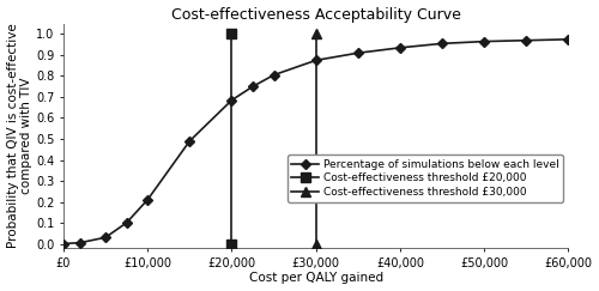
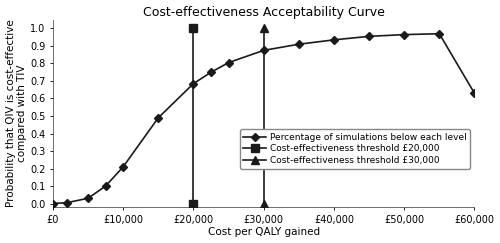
£60,000: 0.97 -> 0.63
